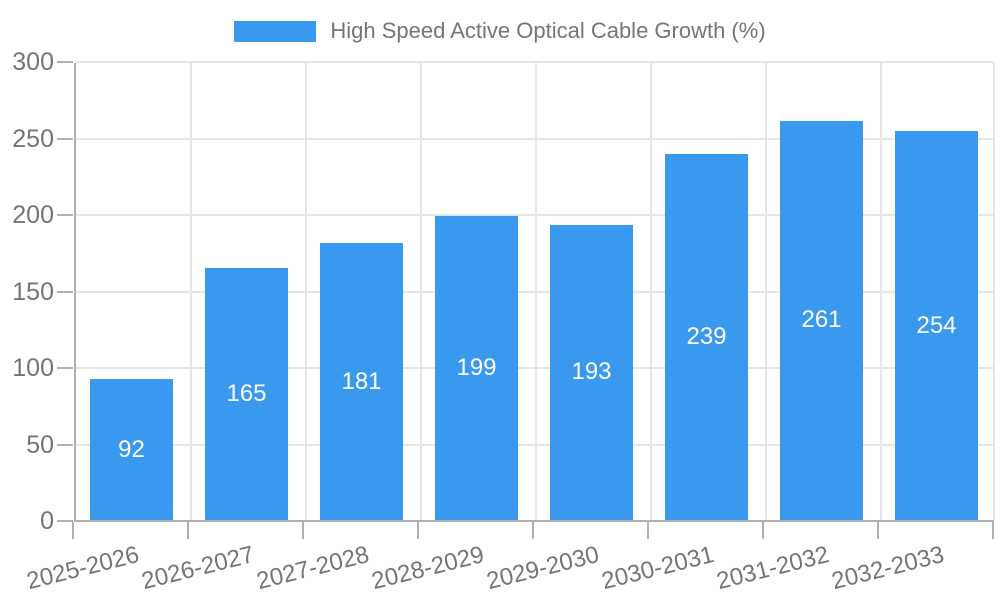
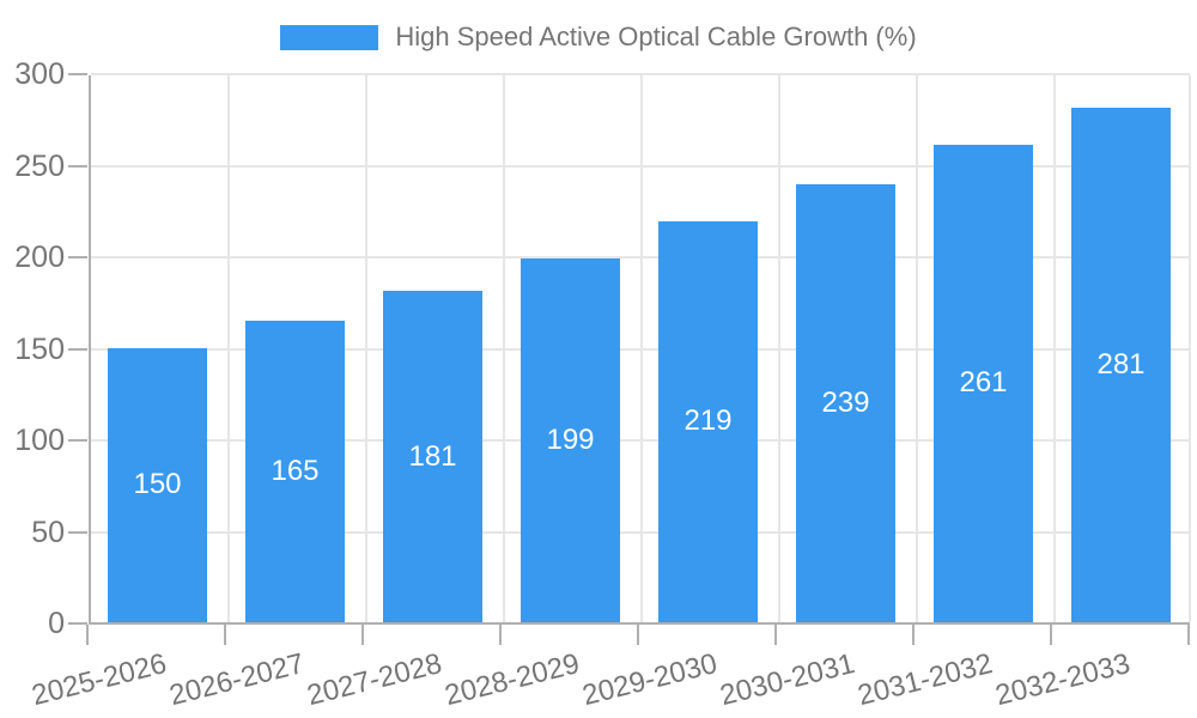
2025-2026: 92 -> 150
2029-2030: 193 -> 219
2032-2033: 254 -> 281
